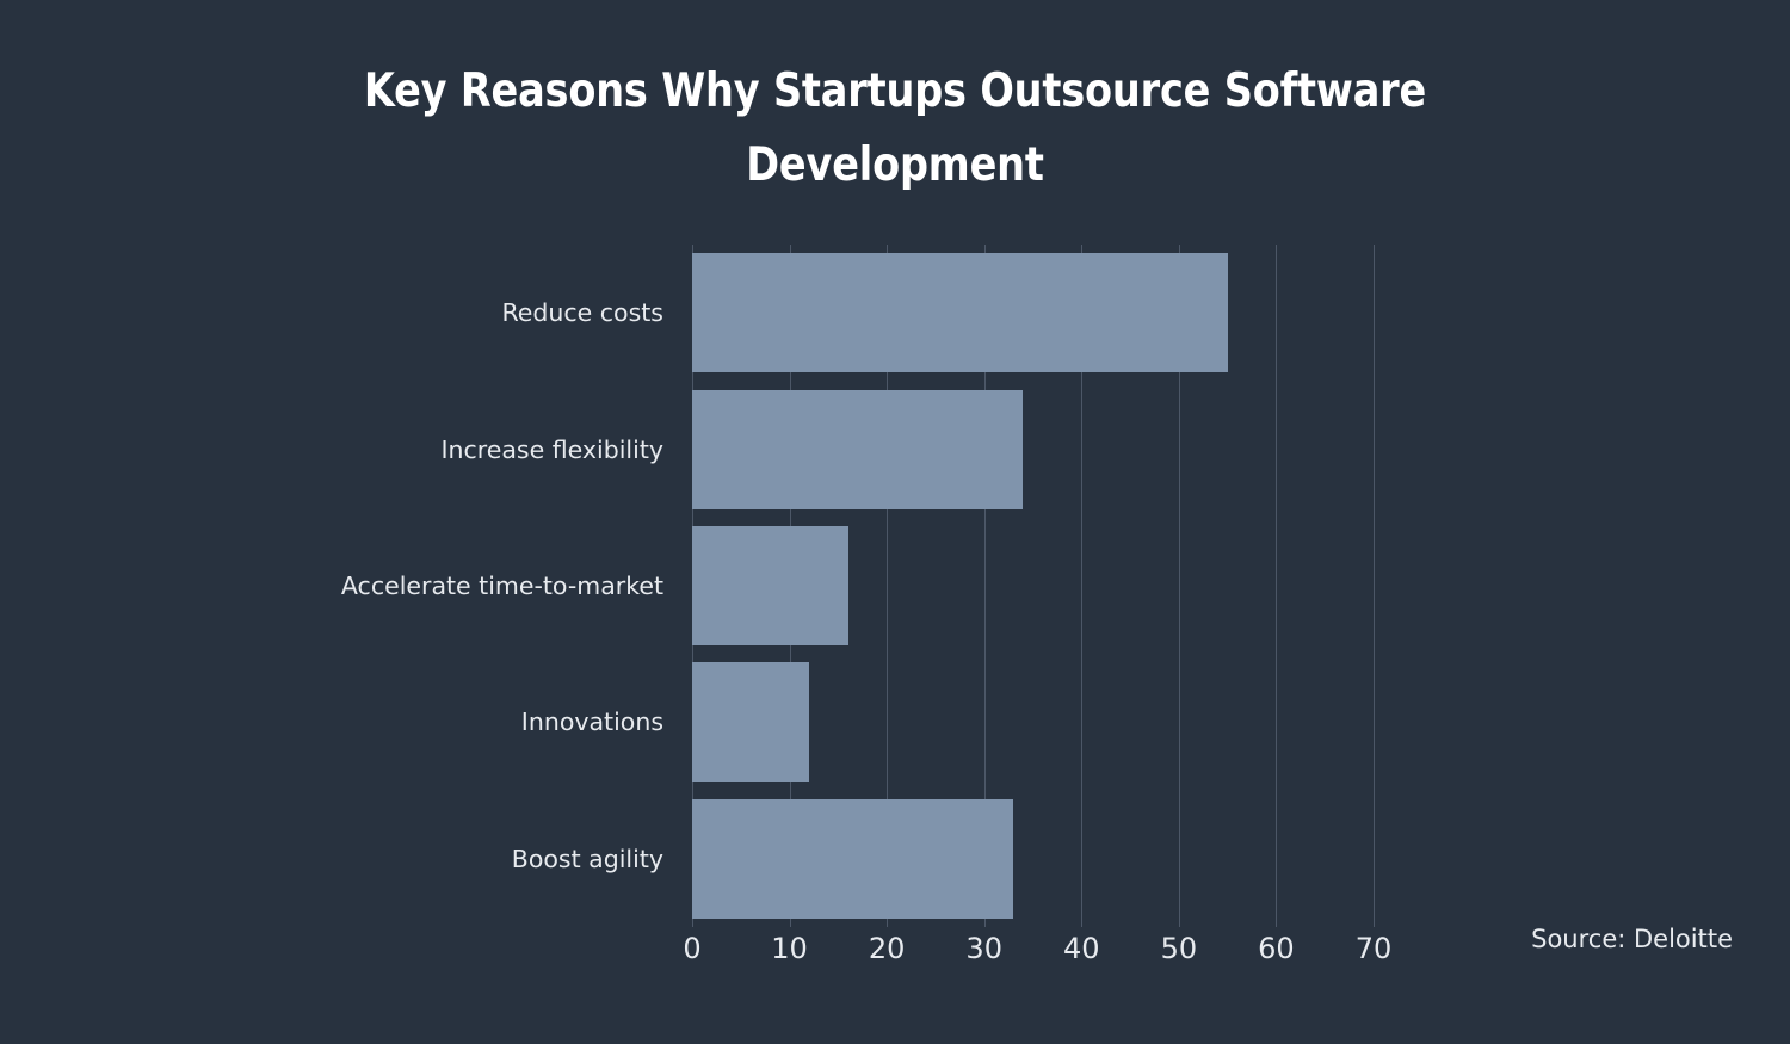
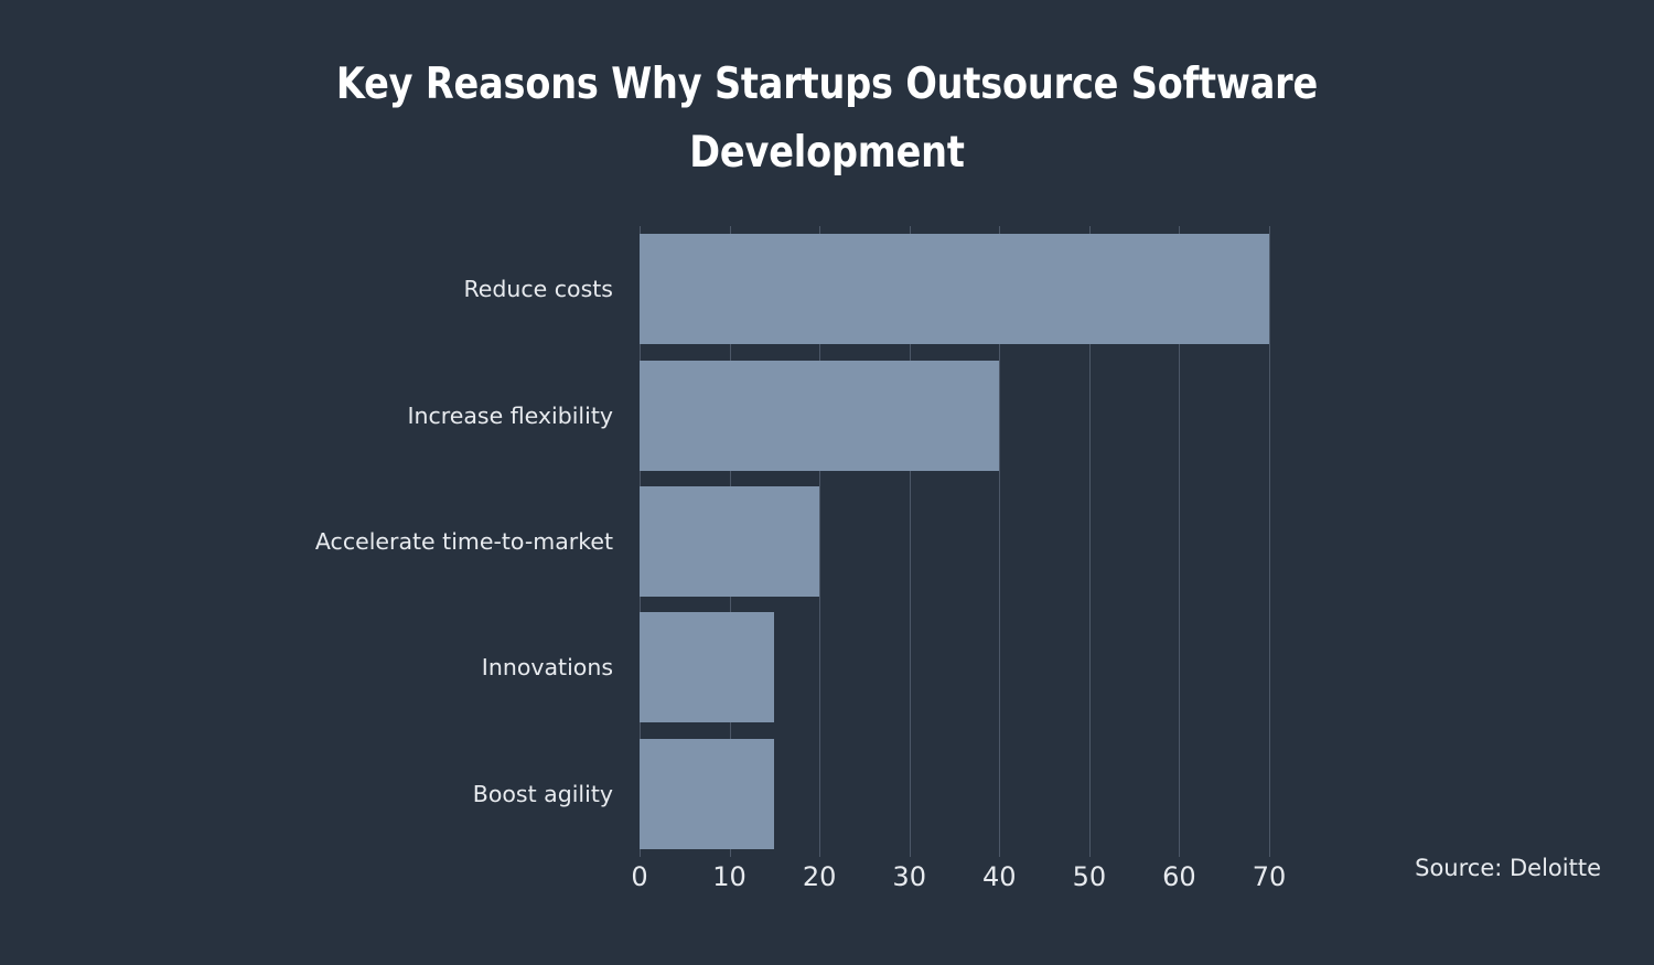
Reduce costs: 55 -> 70
Increase flexibility: 34 -> 40
Accelerate time-to-market: 16 -> 20
Innovations: 12 -> 15
Boost agility: 33 -> 15
